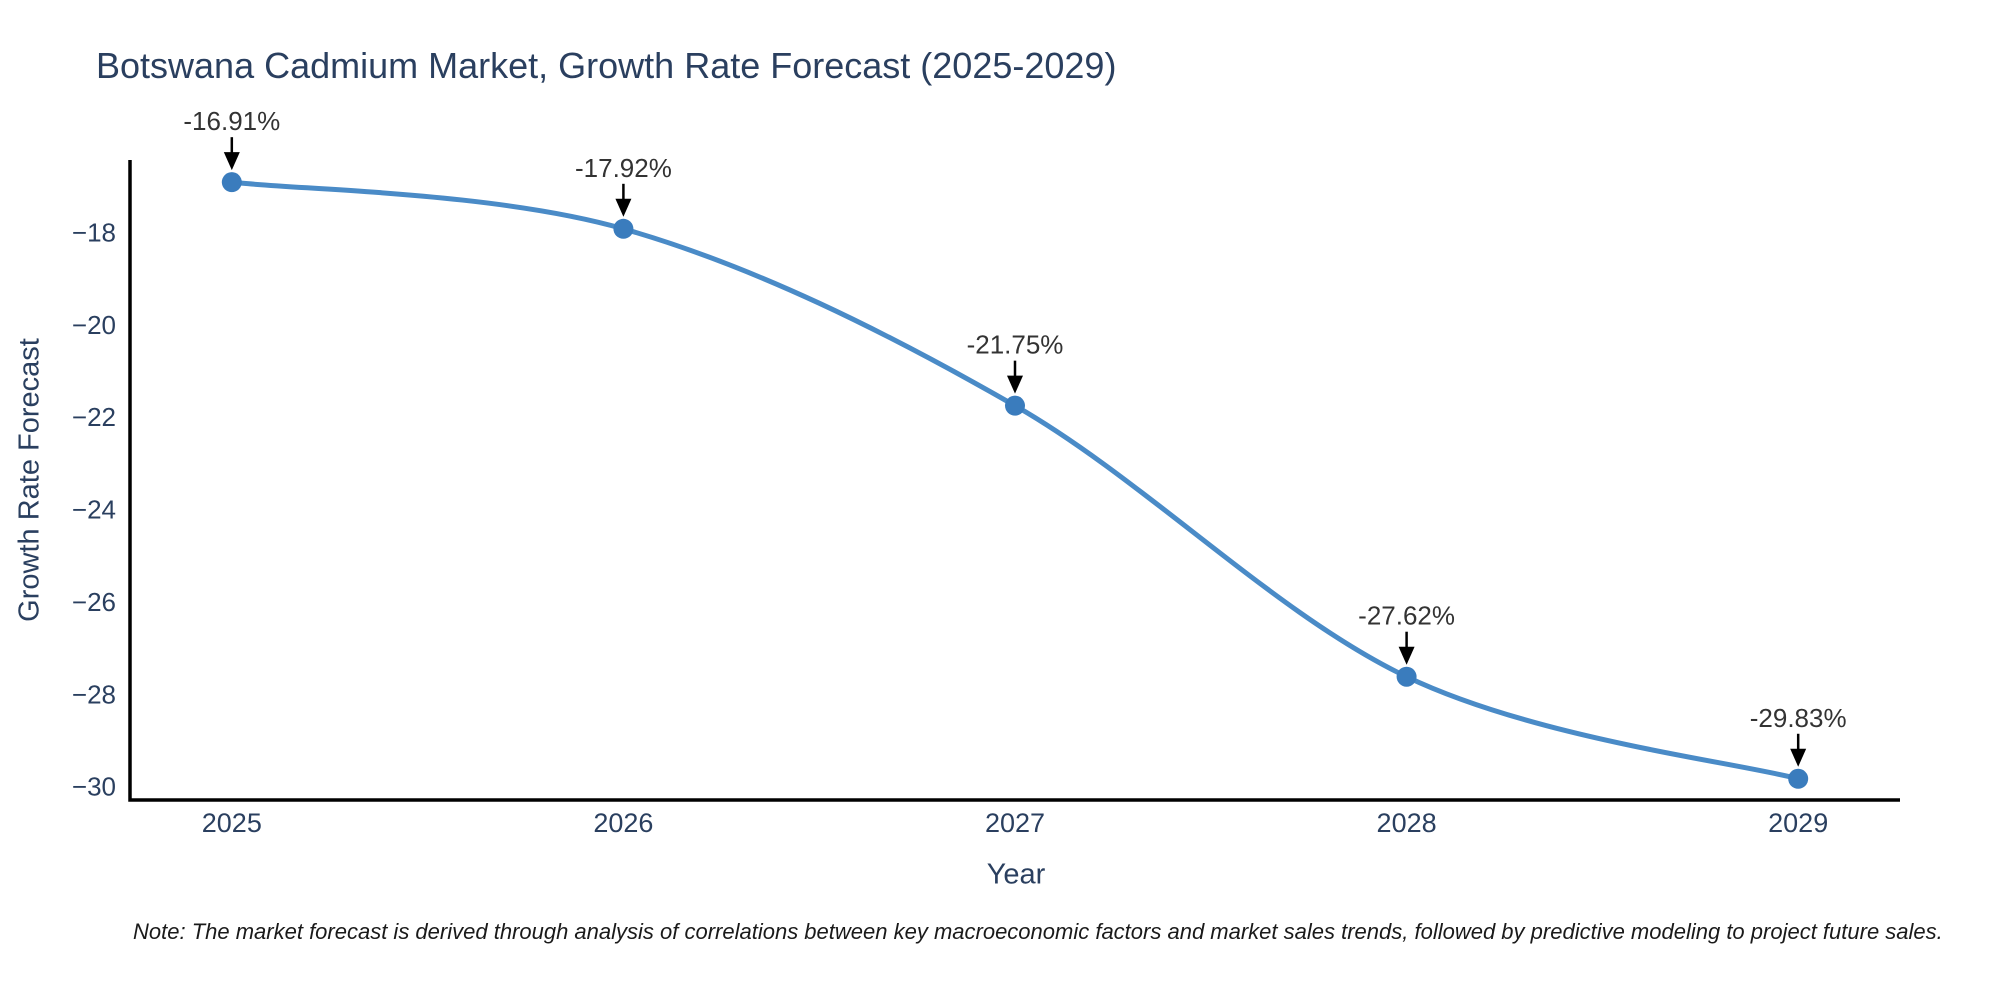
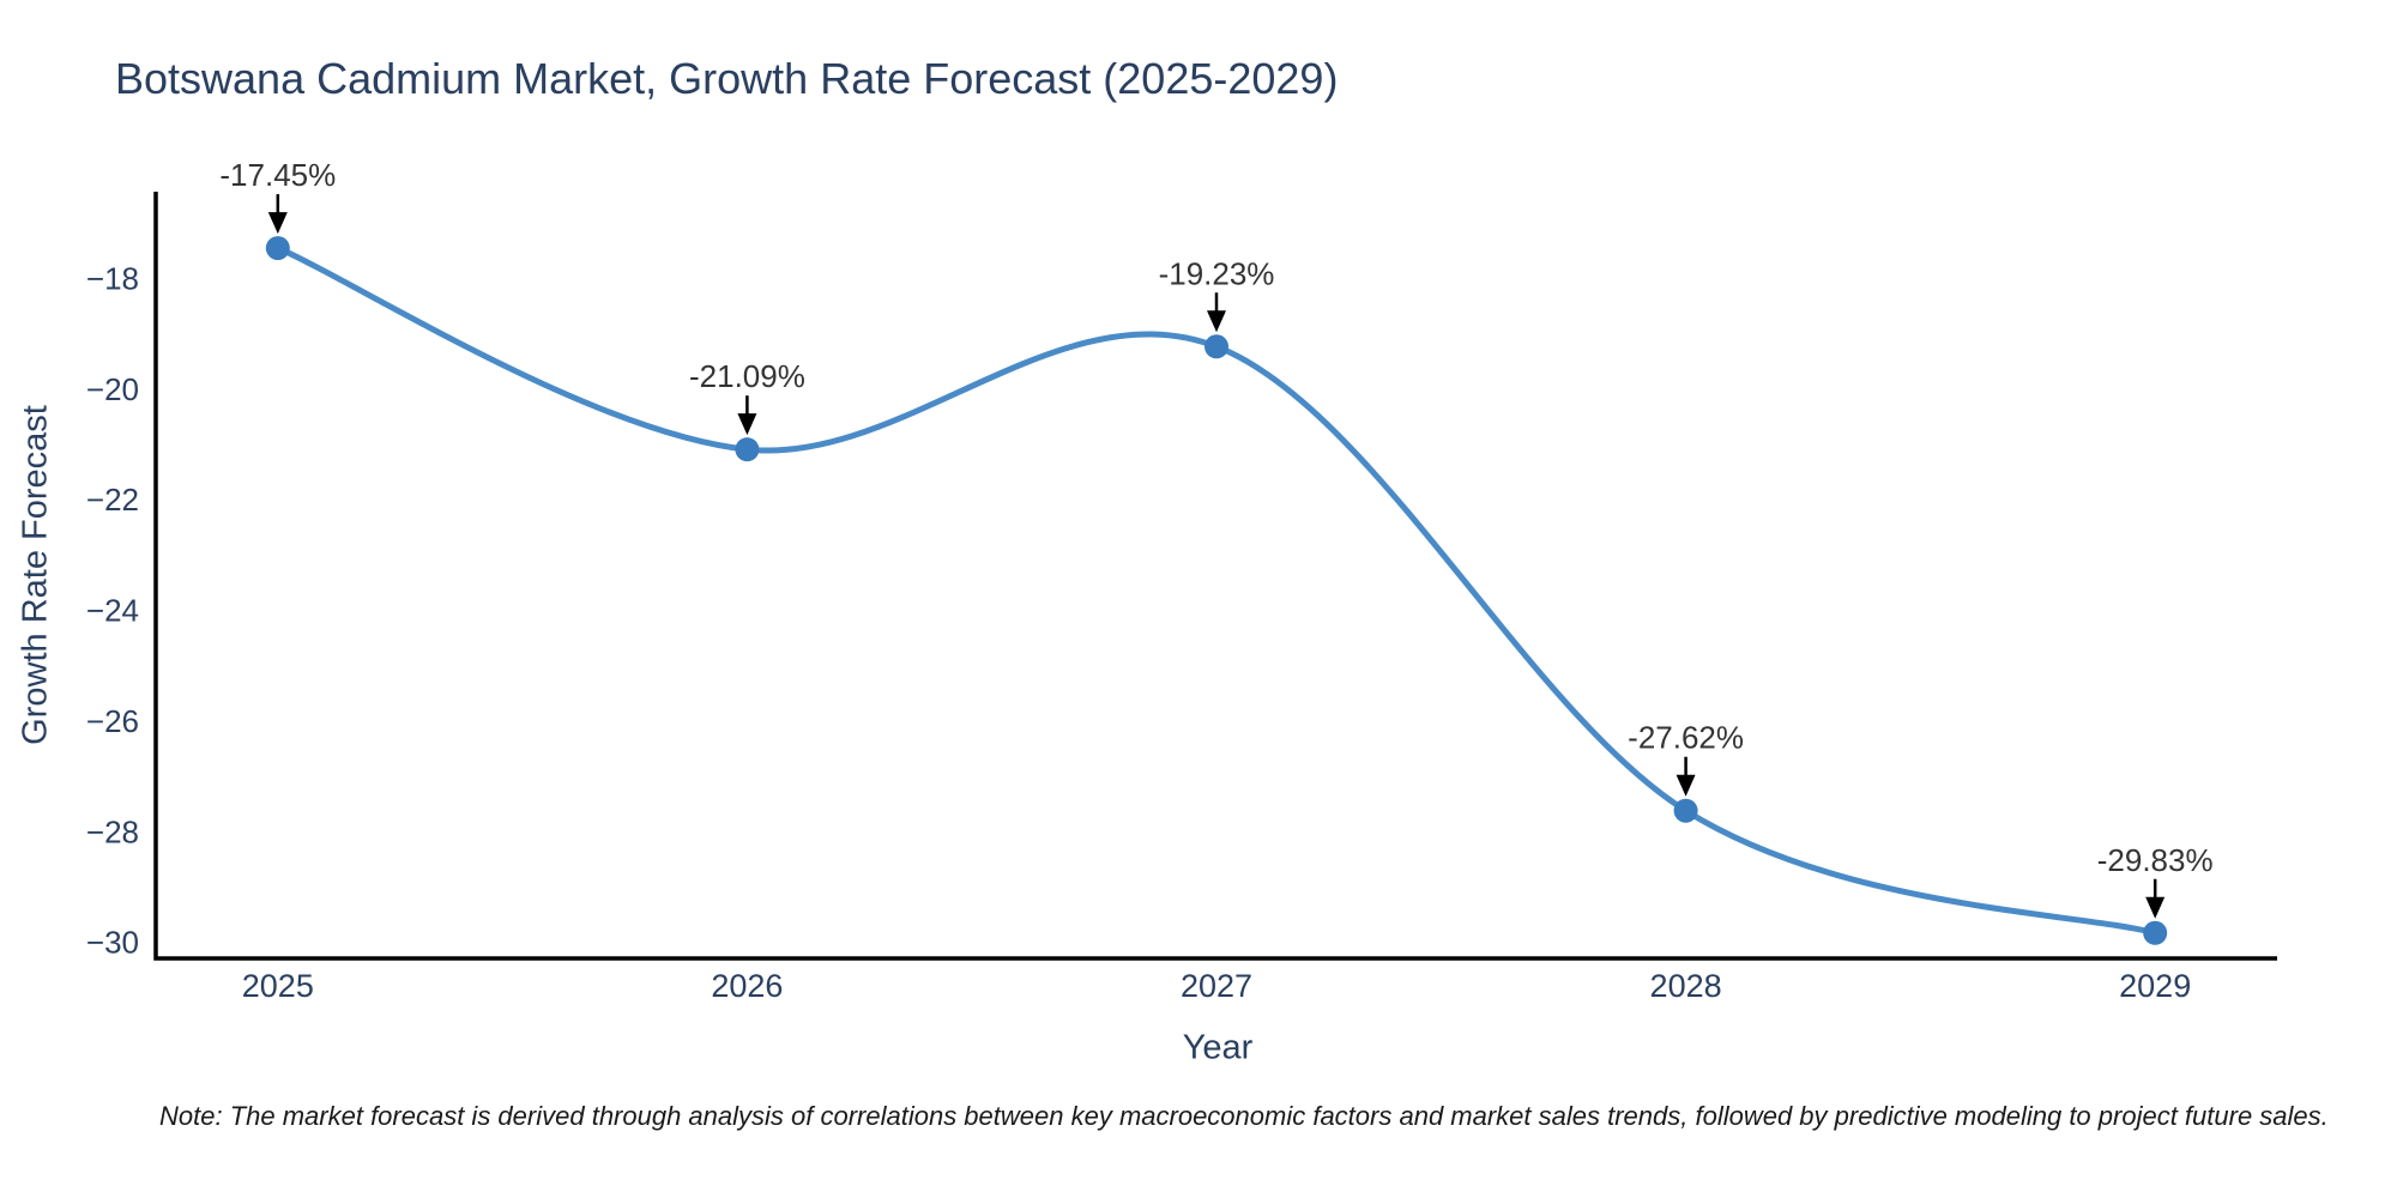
2025: -16.91% -> -17.45%
2026: -17.92% -> -21.09%
2027: -21.75% -> -19.23%
